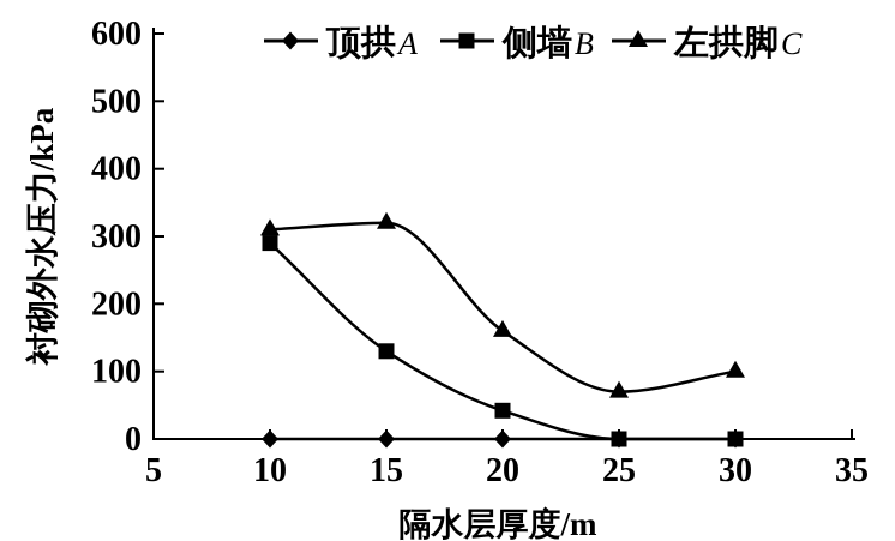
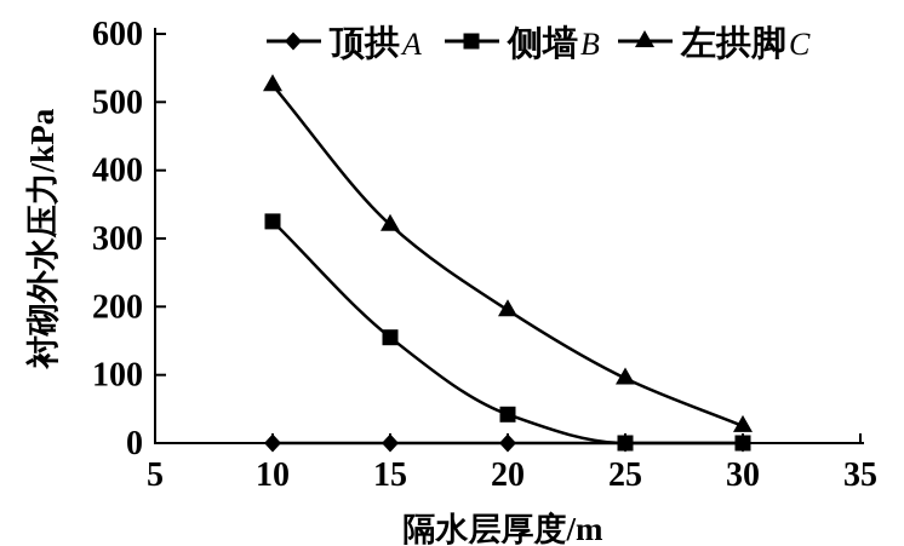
侧墙B/10: 290 -> 320
左拱脚C/10: 310 -> 520
侧墙B/15: 130 -> 160
左拱脚C/20: 160 -> 200
左拱脚C/25: 70 -> 100
左拱脚C/30: 100 -> 20
